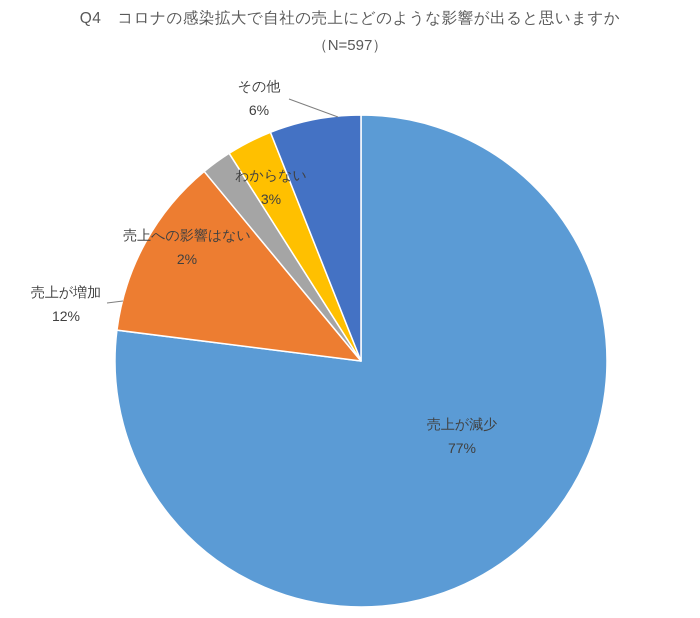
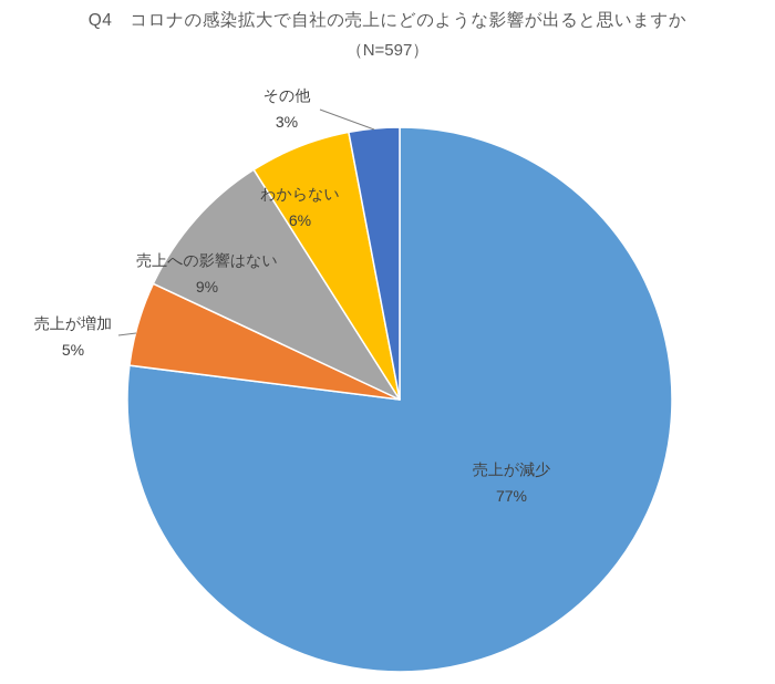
売上が増加: 12% -> 5%
売上への影響はない: 2% -> 9%
わからない: 3% -> 6%
その他: 6% -> 3%
